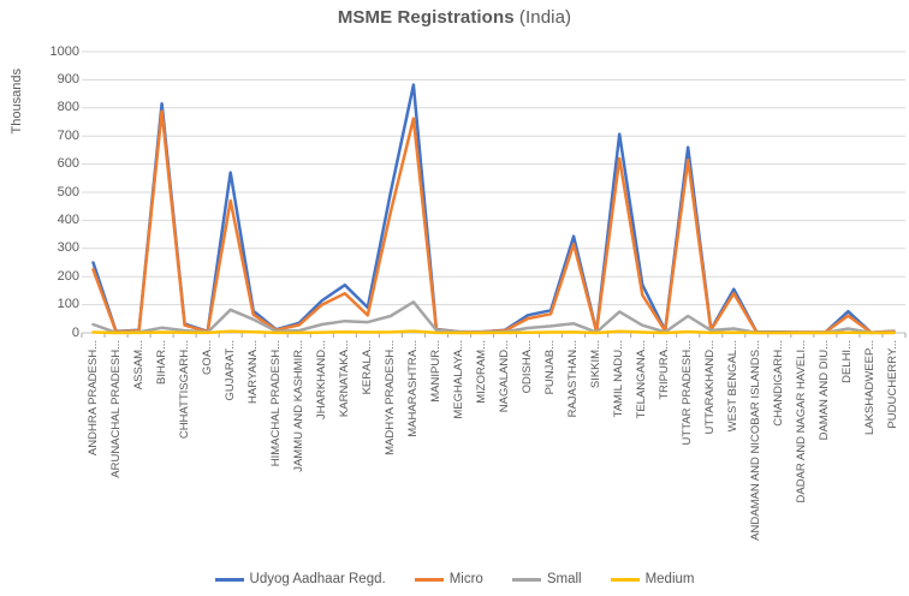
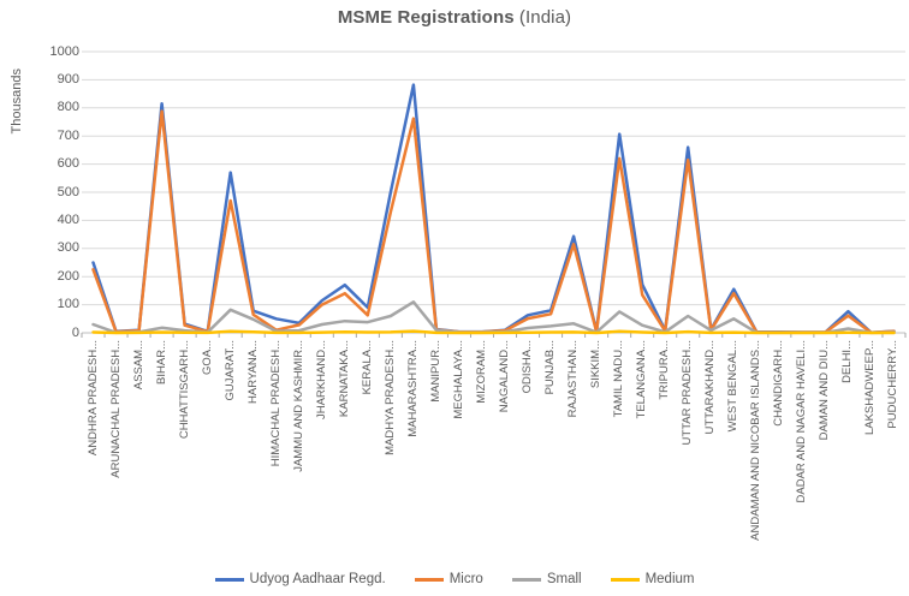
Udyog Aadhaar Regd./HIMACHAL PRADESH...: 10 -> 50
Small/WEST BENGAL...: 20 -> 50
